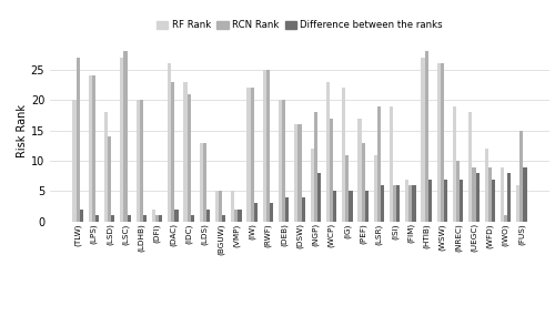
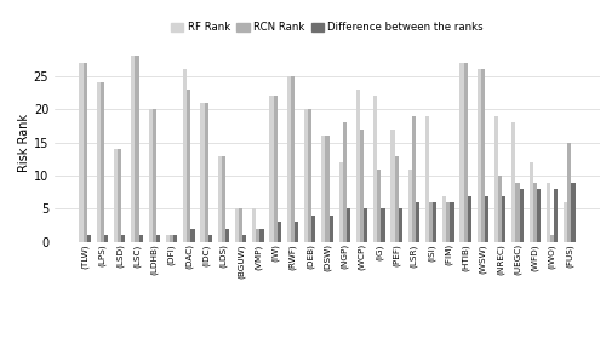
RF Rank/(TLW): 20 -> 27
Difference between the ranks/(TLW): 2 -> 1
RF Rank/(LSD): 18 -> 14
RF Rank/(LSC): 27 -> 28
RF Rank/(DFI): 2 -> 1
RF Rank/(IDC): 23 -> 21
Difference between the ranks/(NGP): 8 -> 5
RCN Rank/(HTIB): 28 -> 27
Difference between the ranks/(WFD): 7 -> 8
